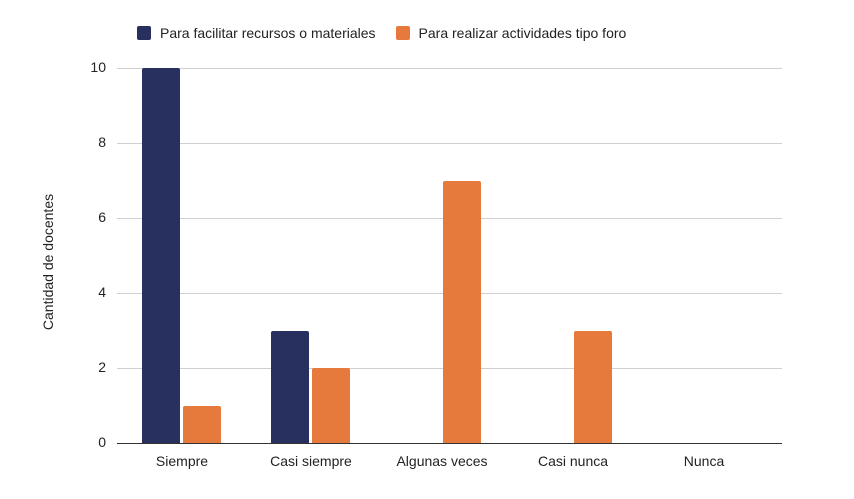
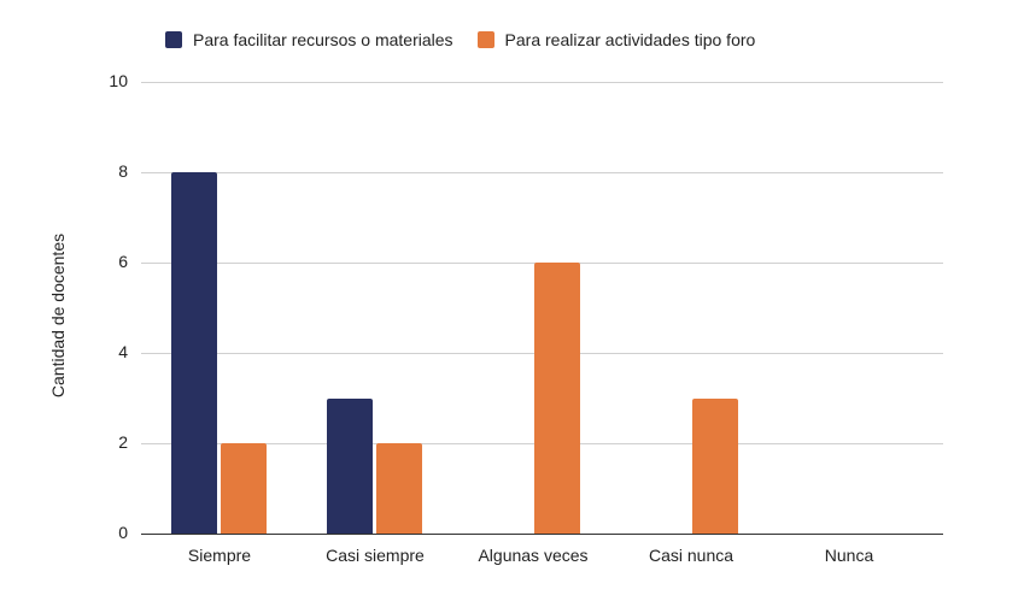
Para facilitar recursos o materiales/Siempre: 10 -> 8
Para realizar actividades tipo foro/Siempre: 1 -> 2
Para realizar actividades tipo foro/Algunas veces: 7 -> 6
